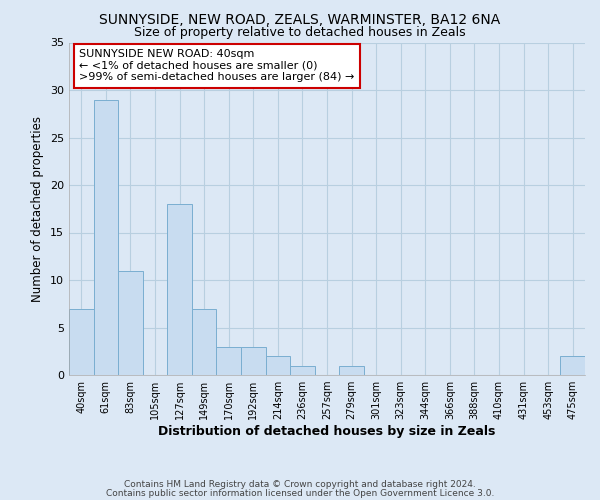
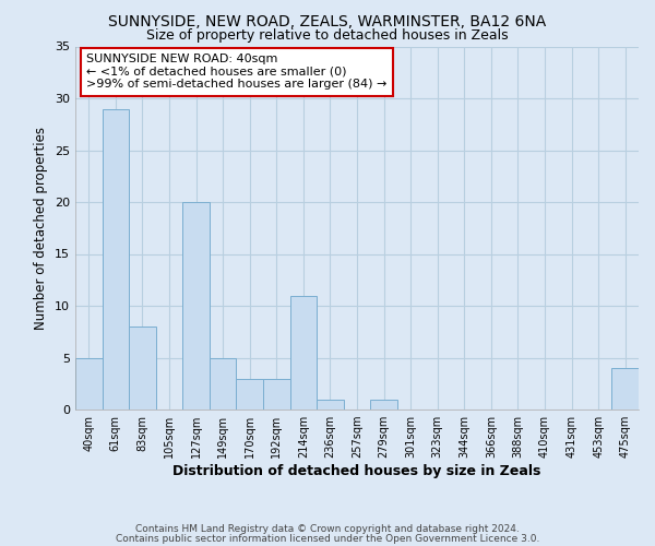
40sqm: 7 -> 5
83sqm: 11 -> 8
127sqm: 18 -> 20
149sqm: 7 -> 5
214sqm: 2 -> 11
475sqm: 2 -> 4
